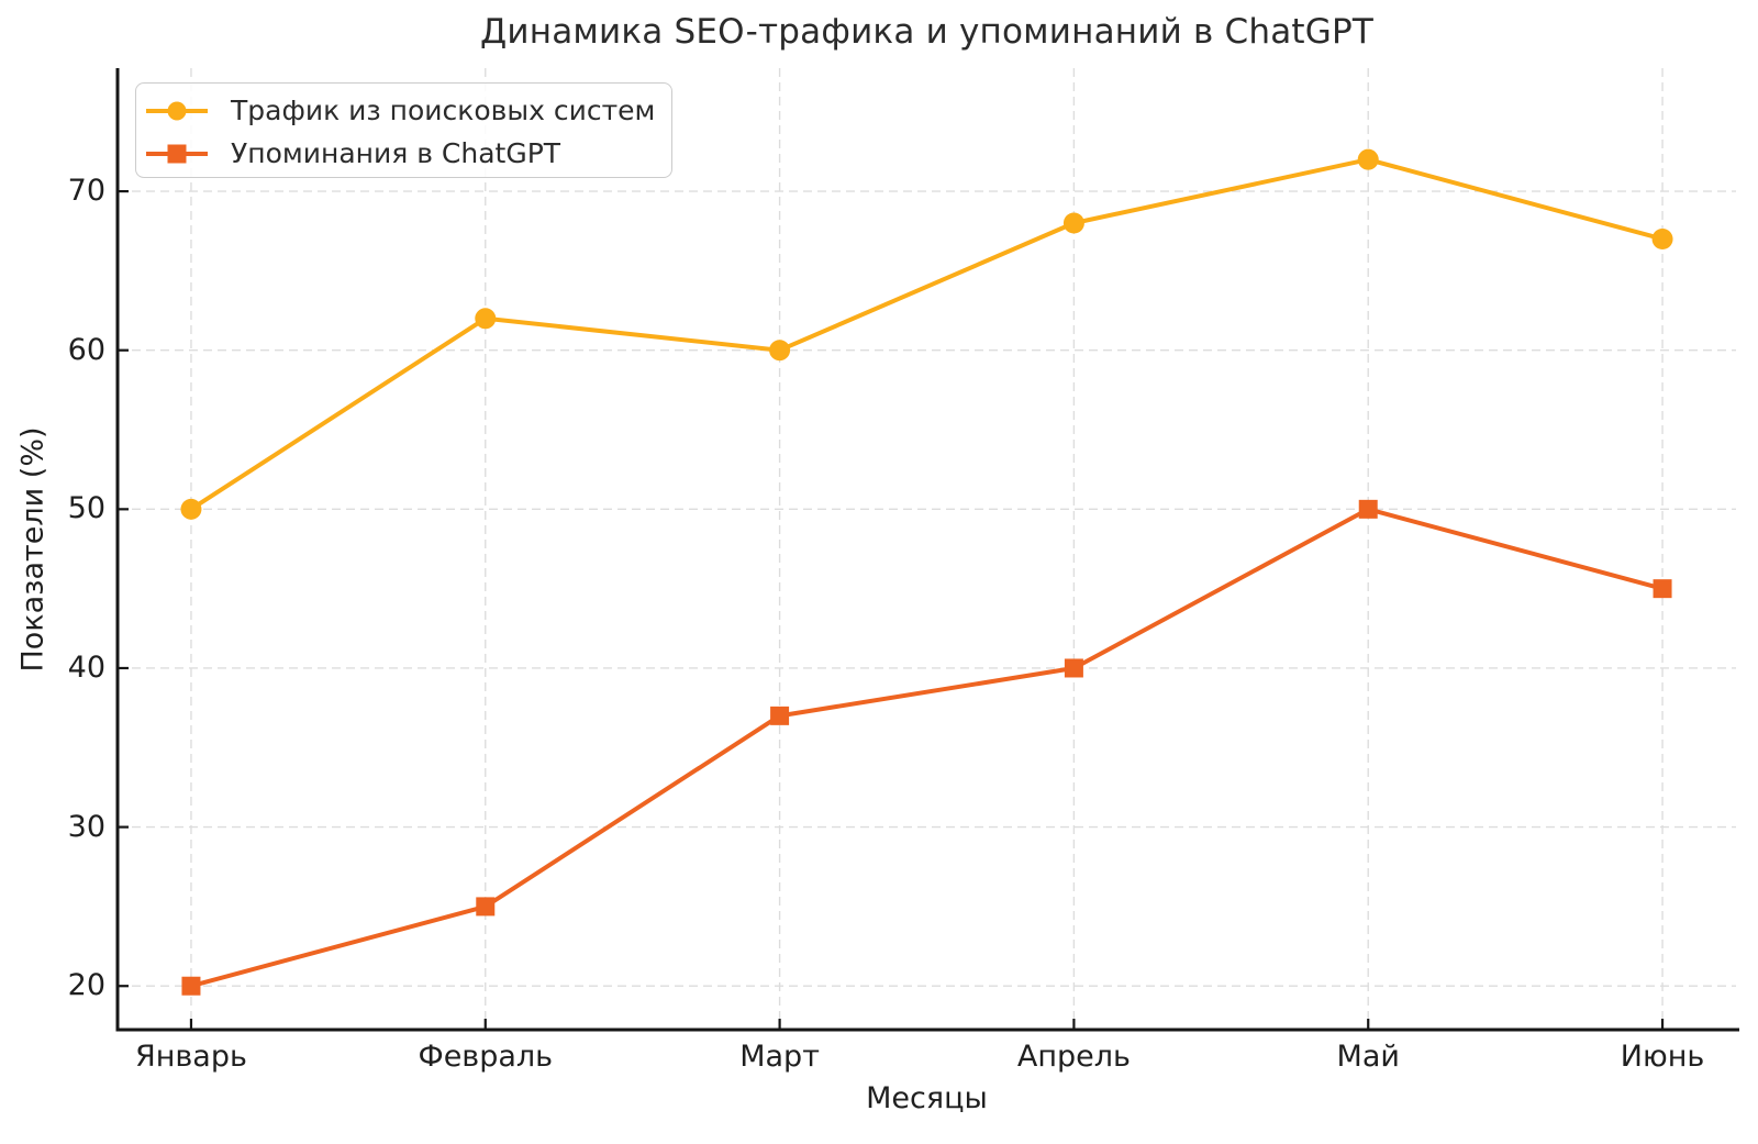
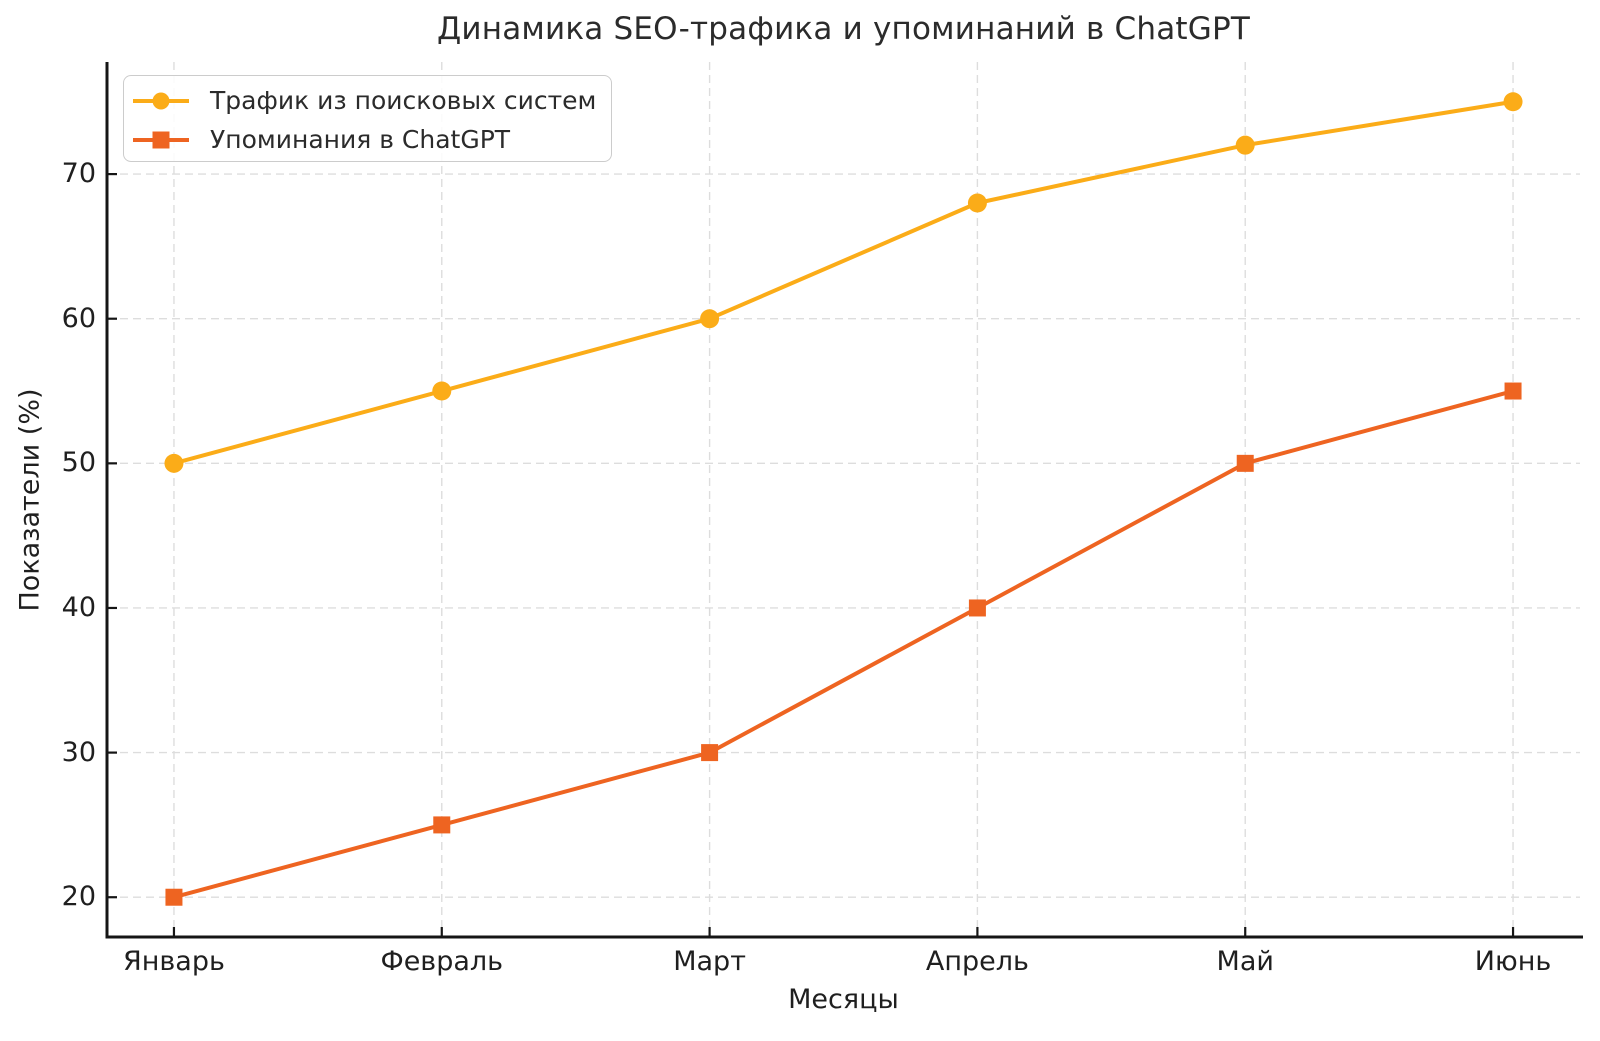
Трафик из поисковых систем/Февраль: 62 -> 55
Упоминания в ChatGPT/Март: 37 -> 30
Трафик из поисковых систем/Июнь: 67 -> 75
Упоминания в ChatGPT/Июнь: 45 -> 55
